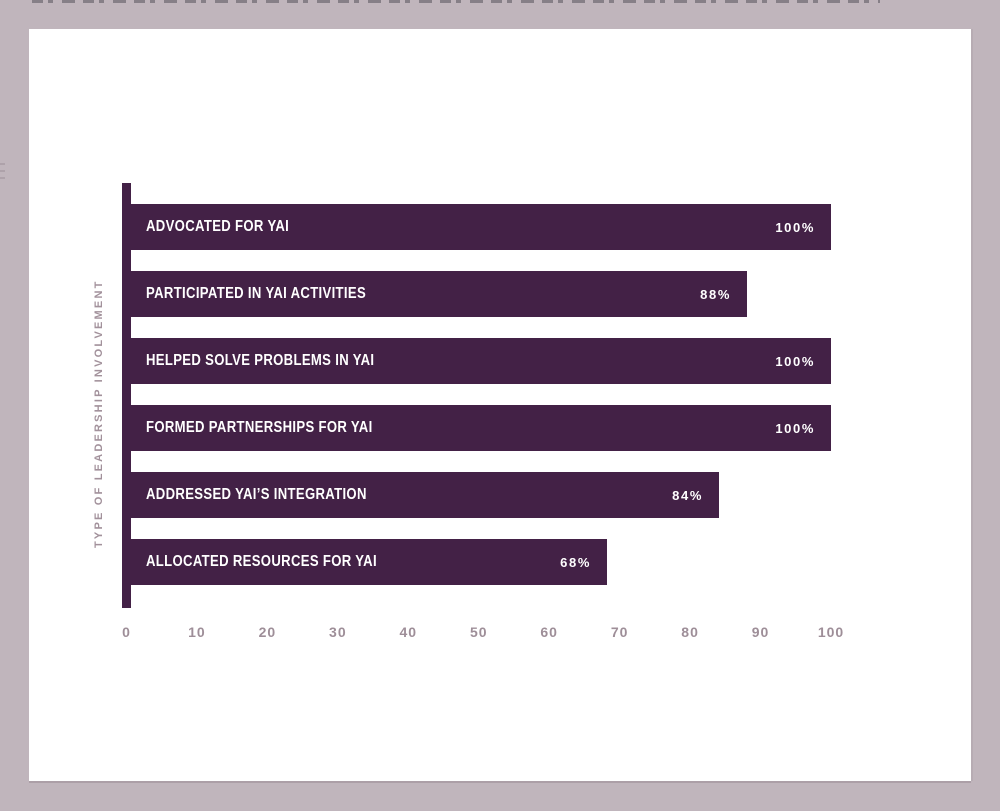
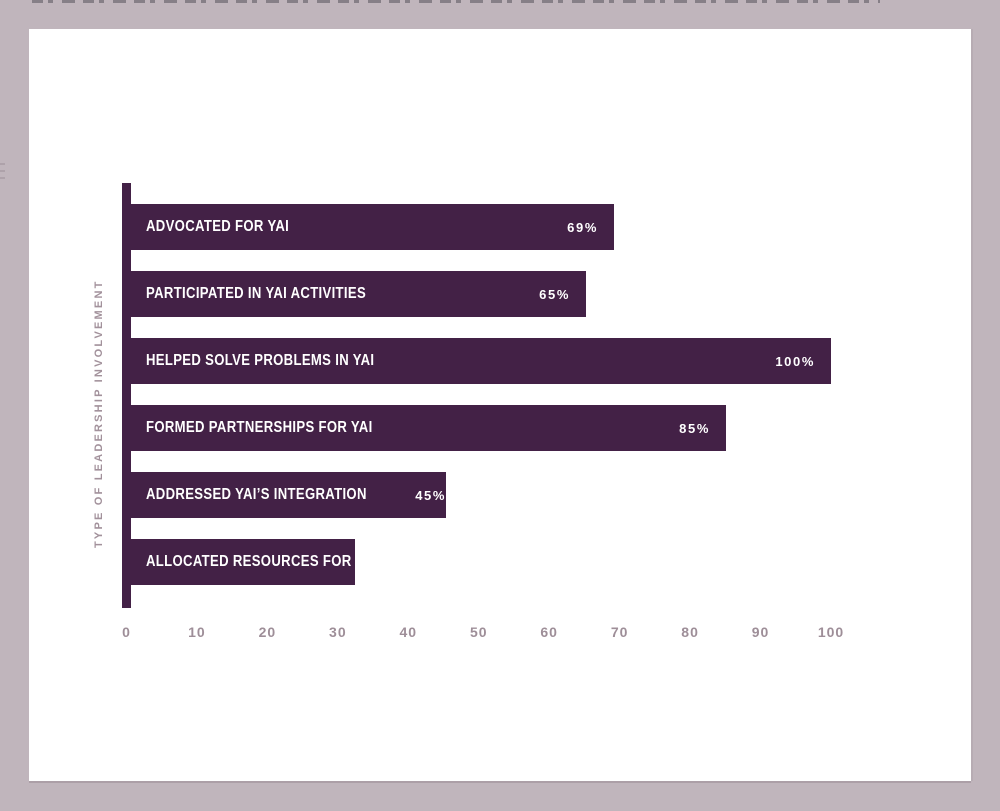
ADVOCATED FOR YAI: 100% -> 69%
PARTICIPATED IN YAI ACTIVITIES: 88% -> 65%
FORMED PARTNERSHIPS FOR YAI: 100% -> 85%
ADDRESSED YAI’S INTEGRATION: 84% -> 45%
ALLOCATED RESOURCES FOR YAI: 68% -> 32%
